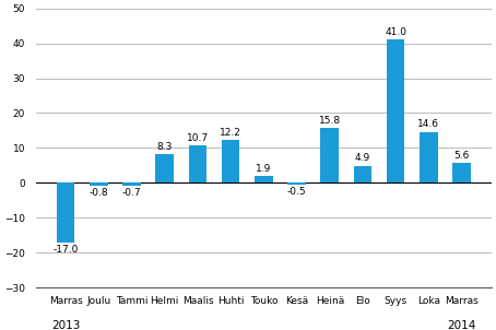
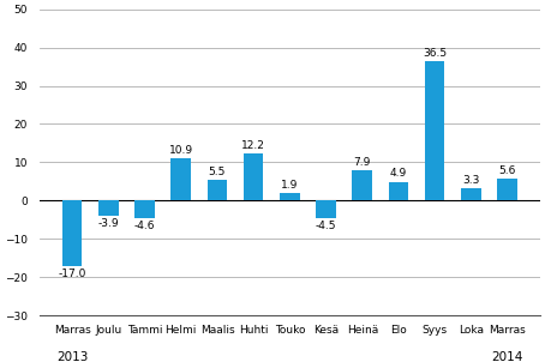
Joulu: -0.8 -> -3.9
Tammi: -0.7 -> -4.6
Helmi: 8.3 -> 10.9
Maalis: 10.7 -> 5.5
Kesä: -0.5 -> -4.5
Heinä: 15.8 -> 7.9
Syys: 41.0 -> 36.5
Loka: 14.6 -> 3.3
